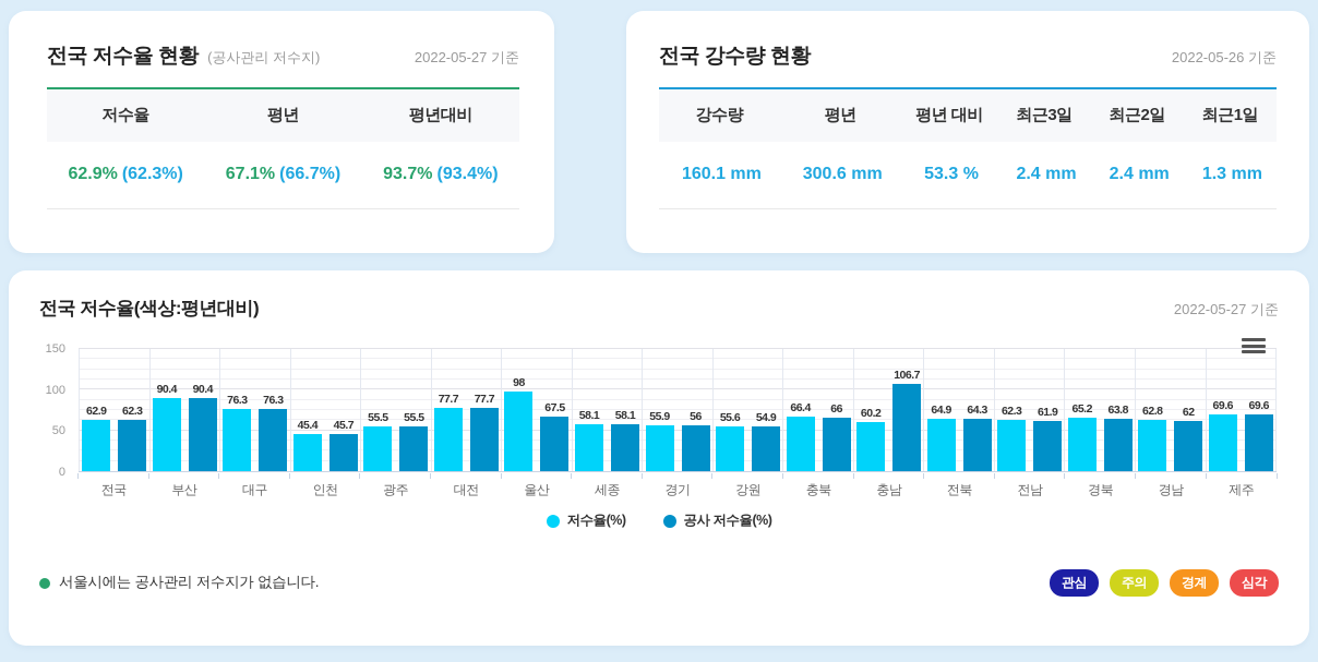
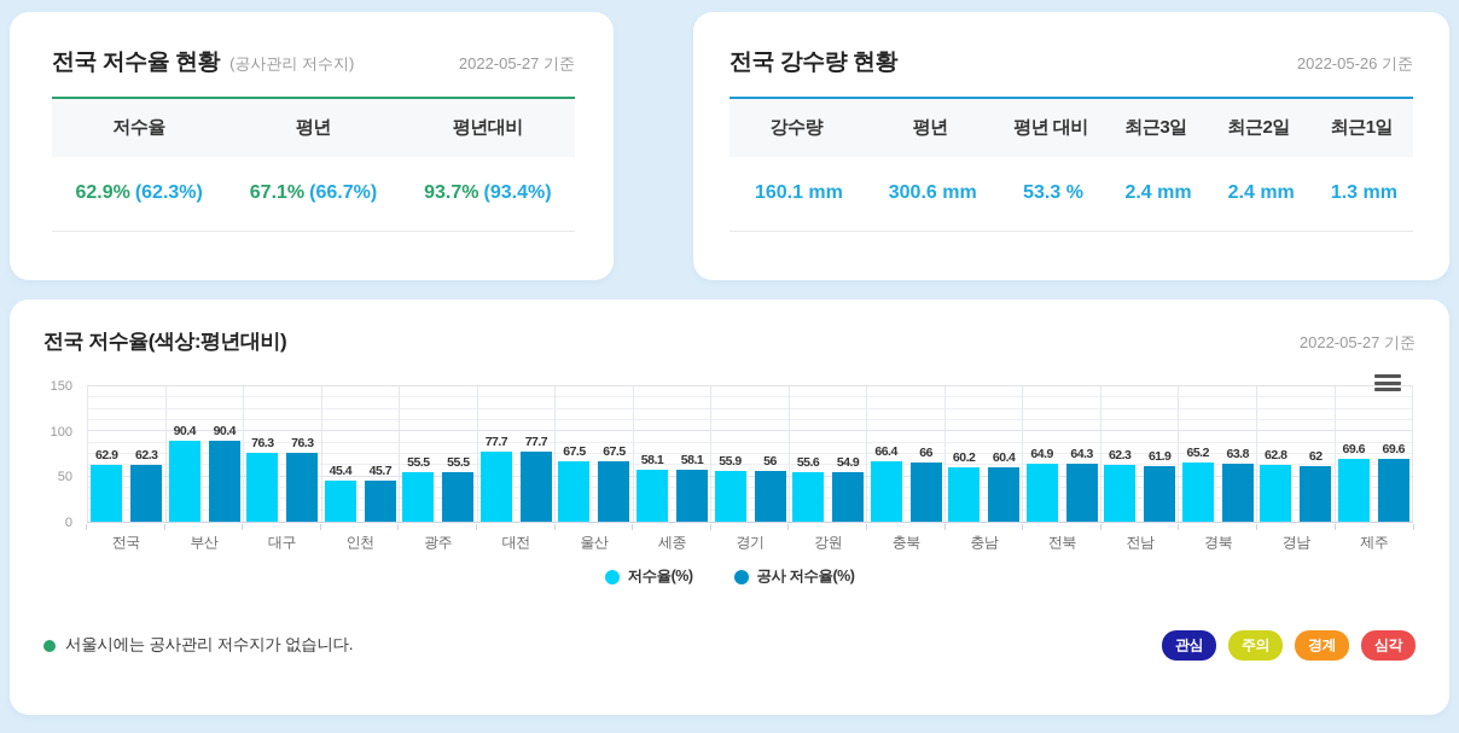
저수율(%)/울산: 98 -> 67.5
공사 저수율(%)/충남: 106.7 -> 60.4
